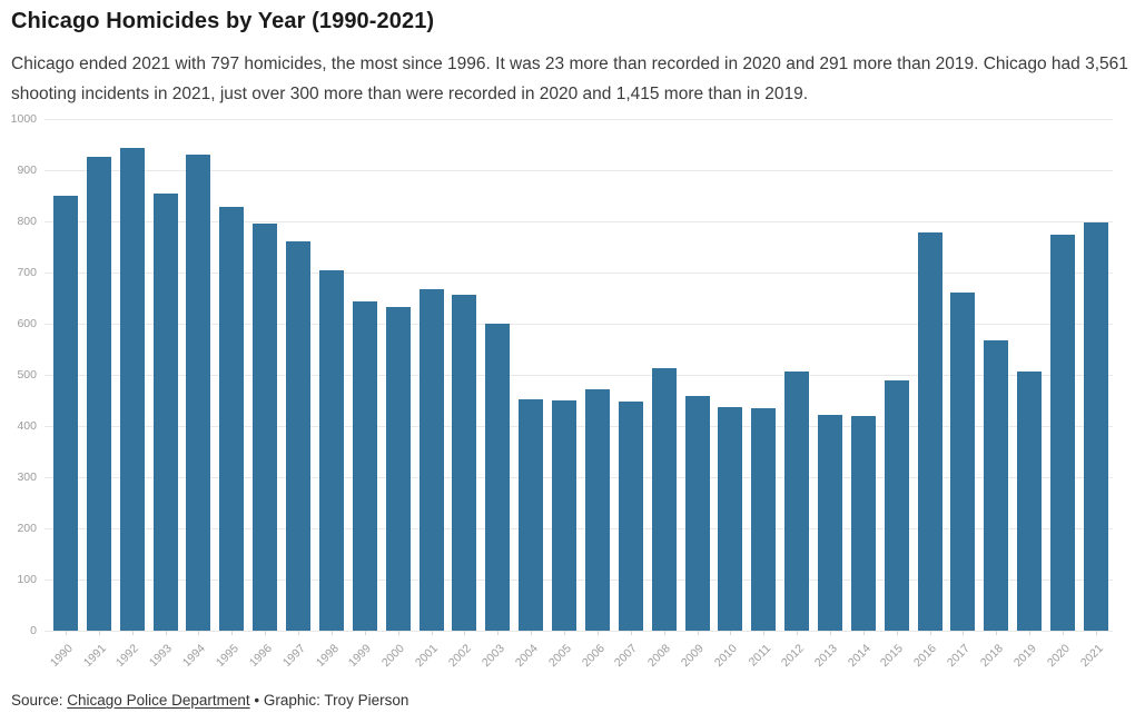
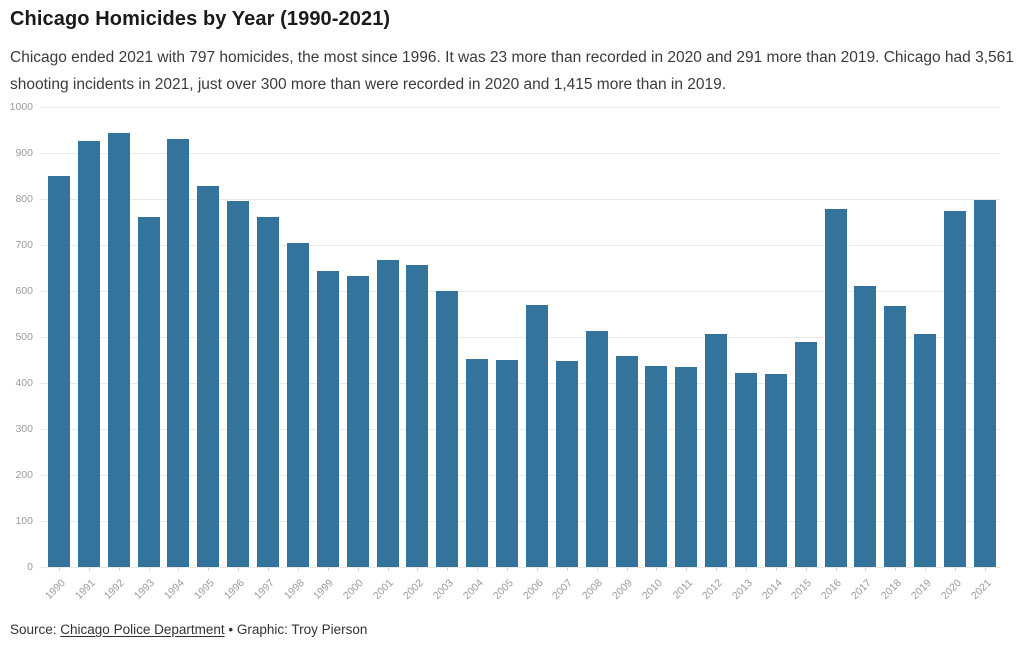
1993: 860 -> 760
2006: 470 -> 570
2017: 660 -> 610
